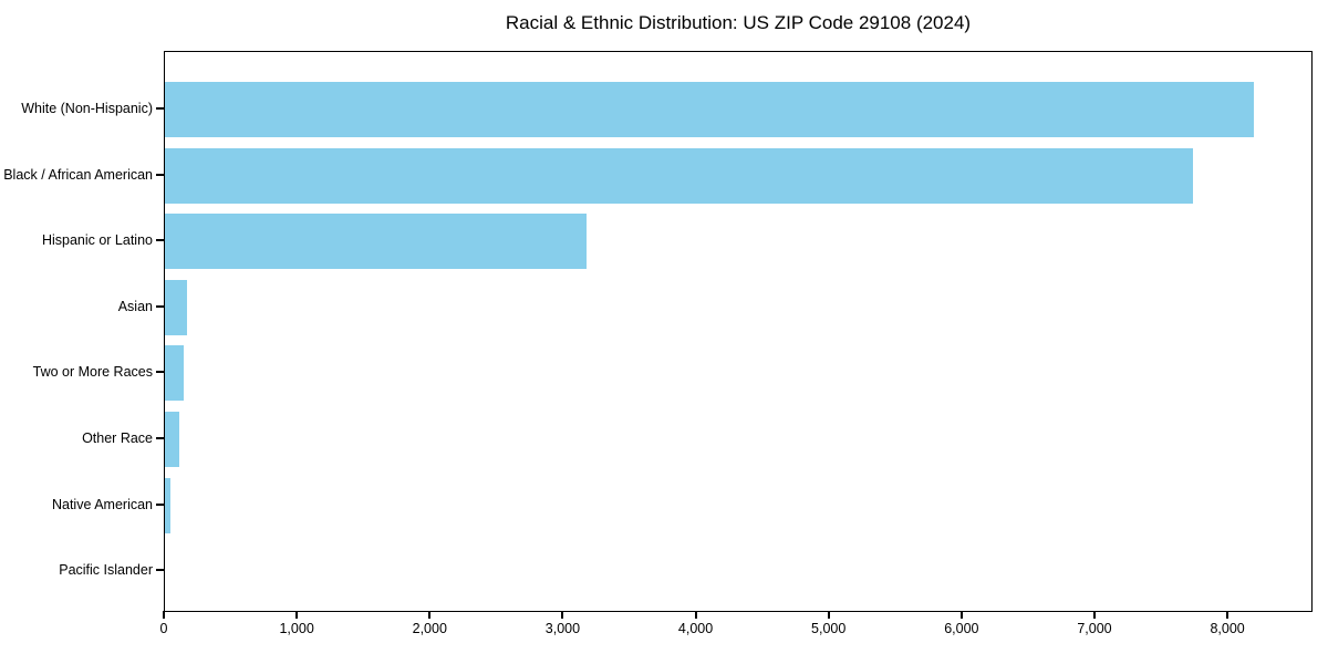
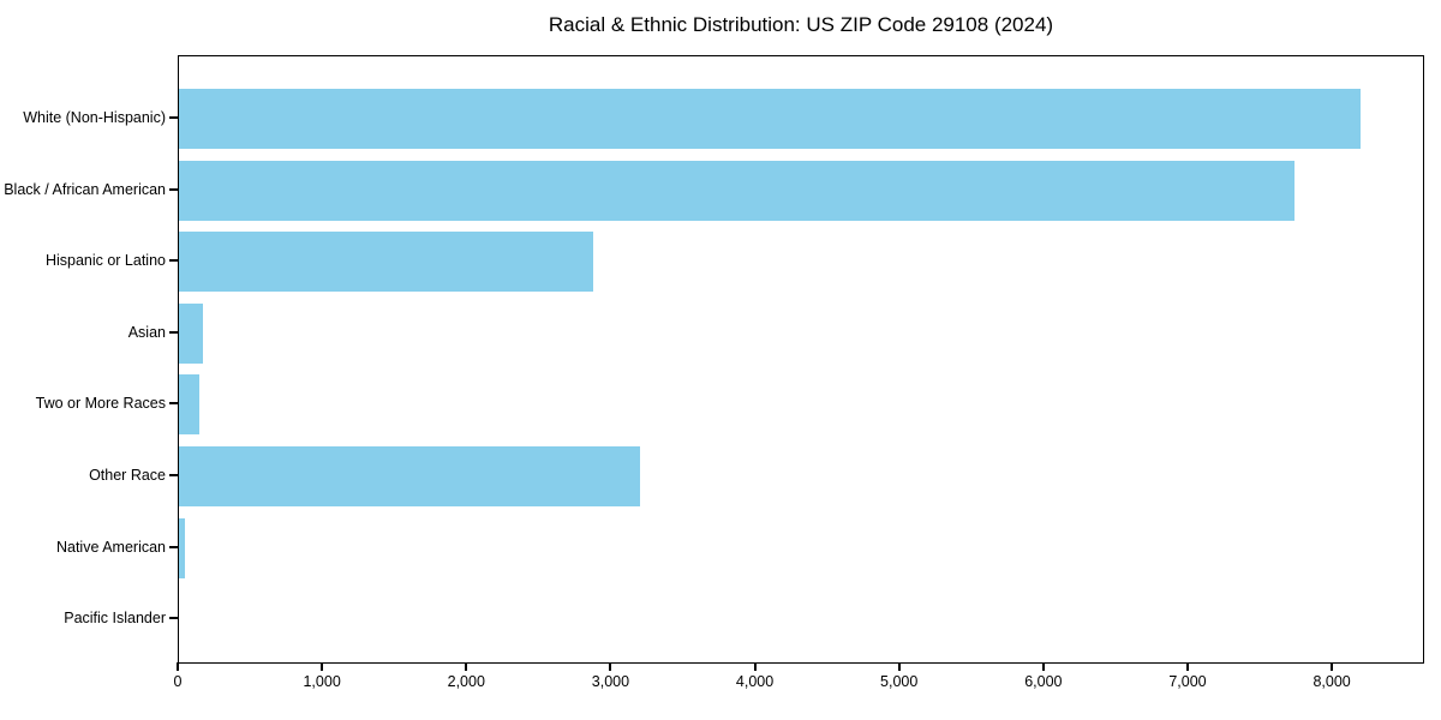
Hispanic or Latino: 3180 -> 2880
Other Race: 100 -> 3200
